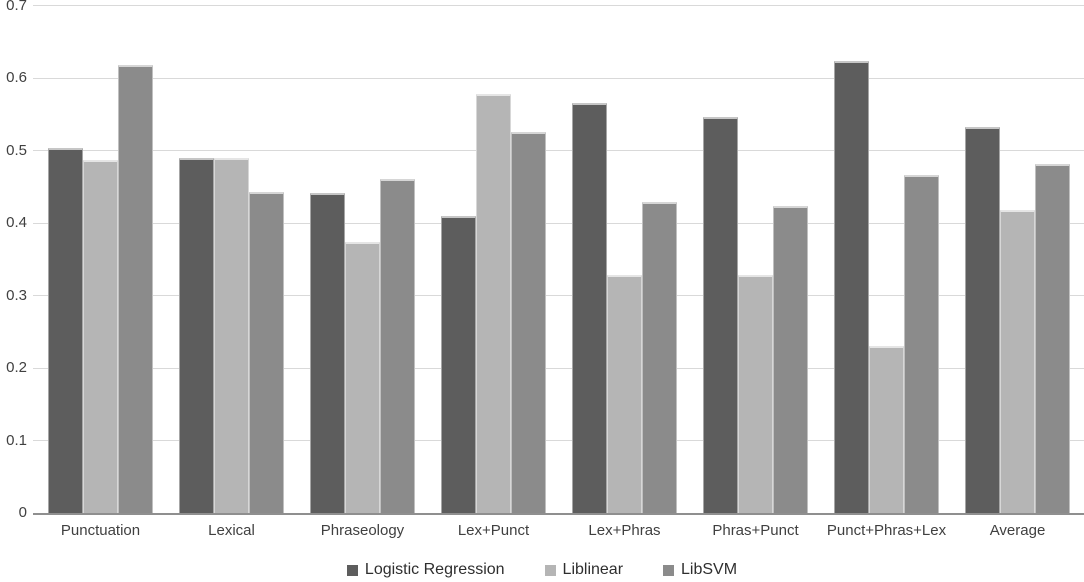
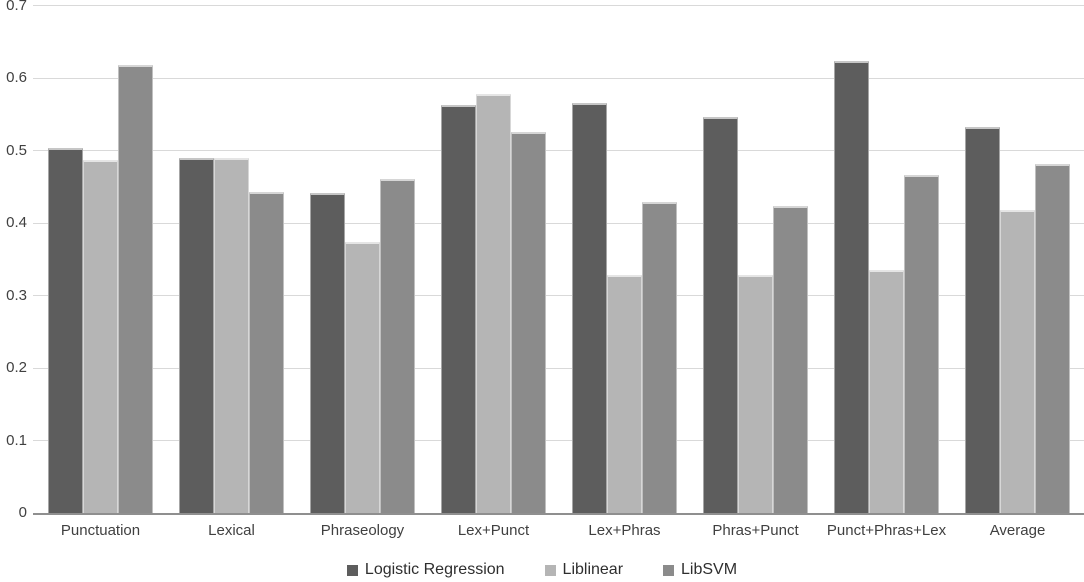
Logistic Regression/Lex+Punct: 0.41 -> 0.56
Liblinear/Punct+Phras+Lex: 0.23 -> 0.34
